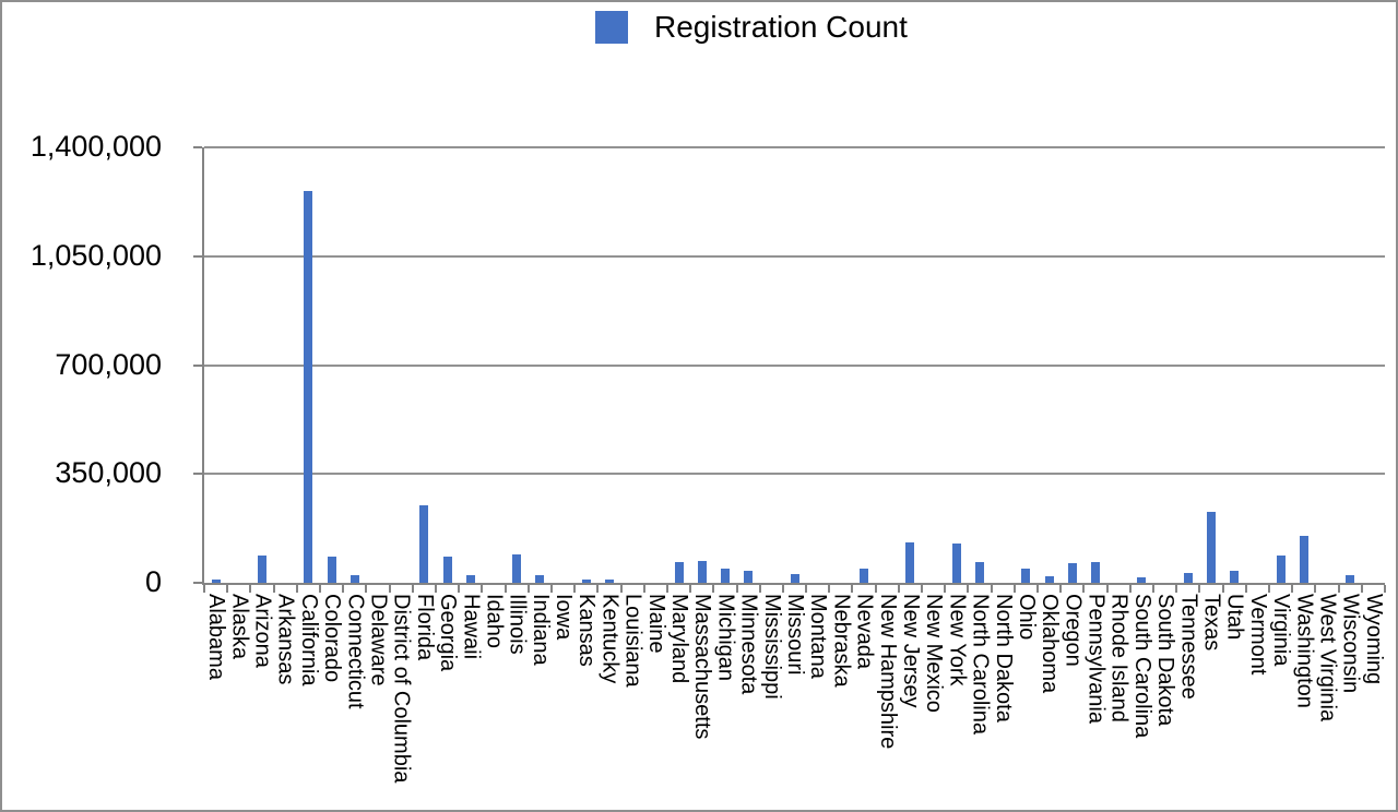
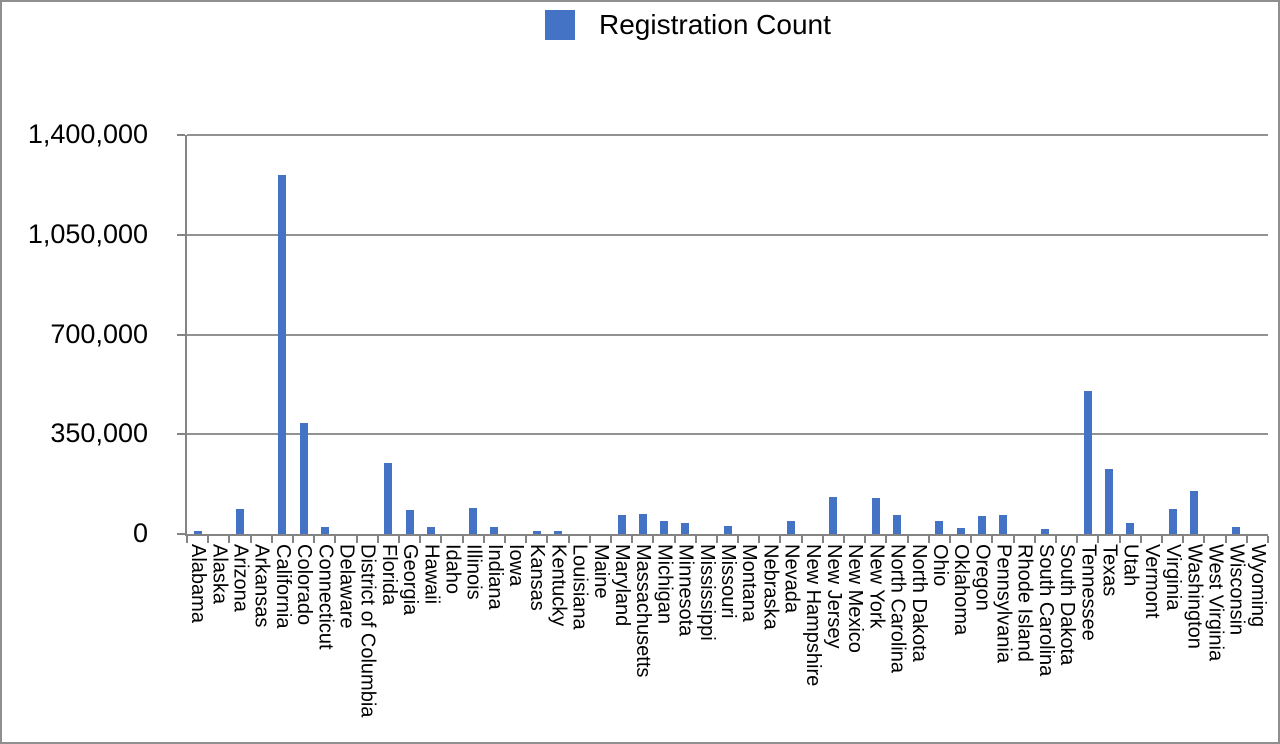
Colorado: 80000 -> 390000
Tennessee: 30000 -> 500000
